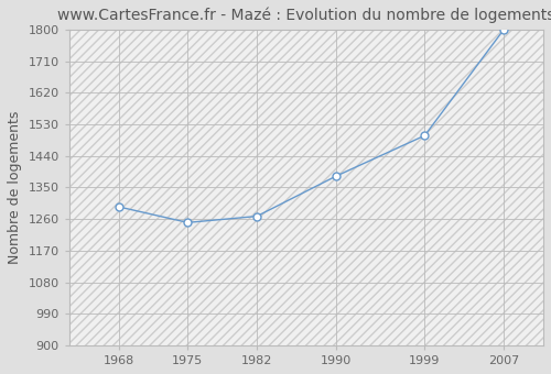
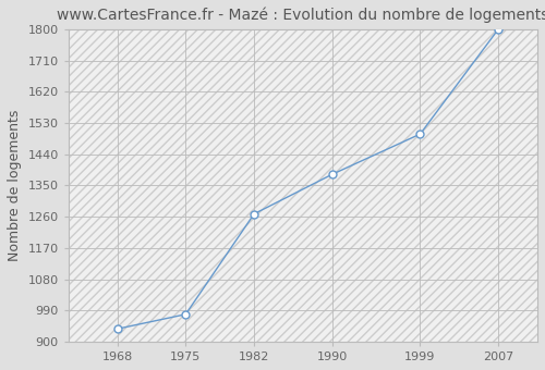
1968: 1295 -> 937
1975: 1250 -> 979
